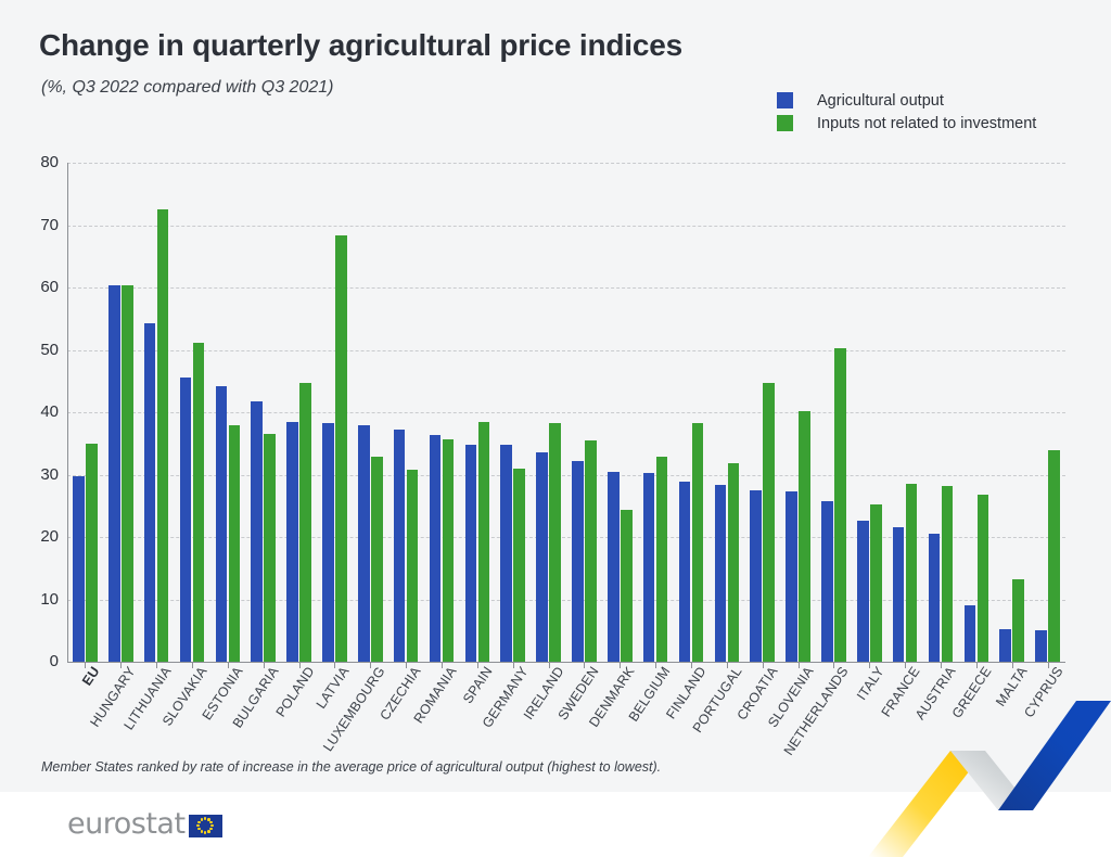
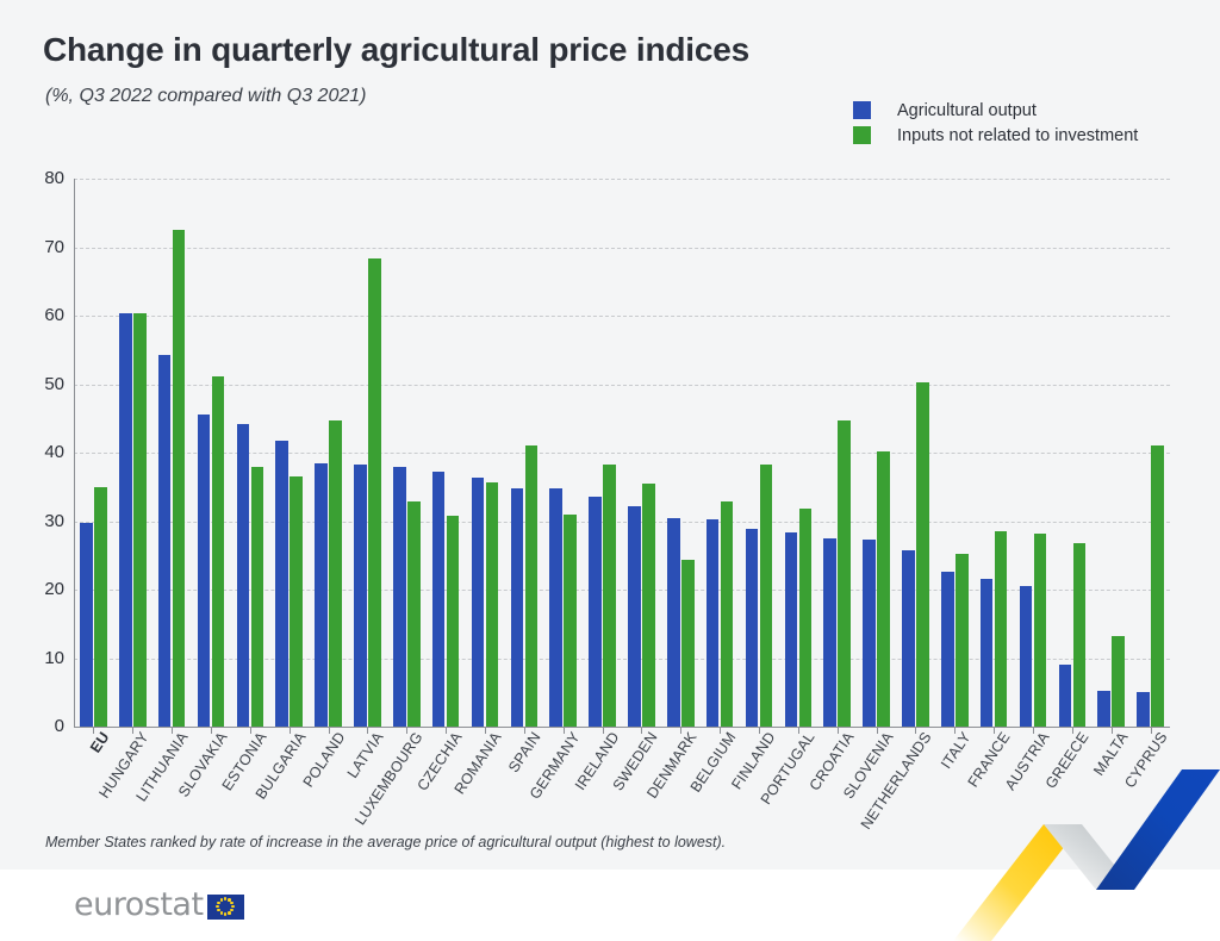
Inputs not related to investment/SPAIN: 38 -> 41
Inputs not related to investment/CYPRUS: 34 -> 41
